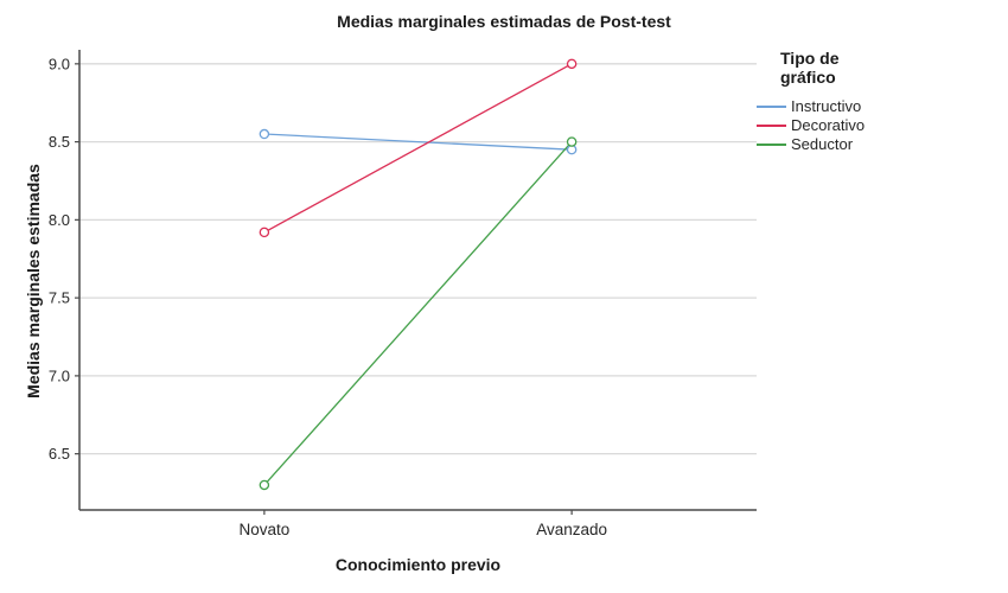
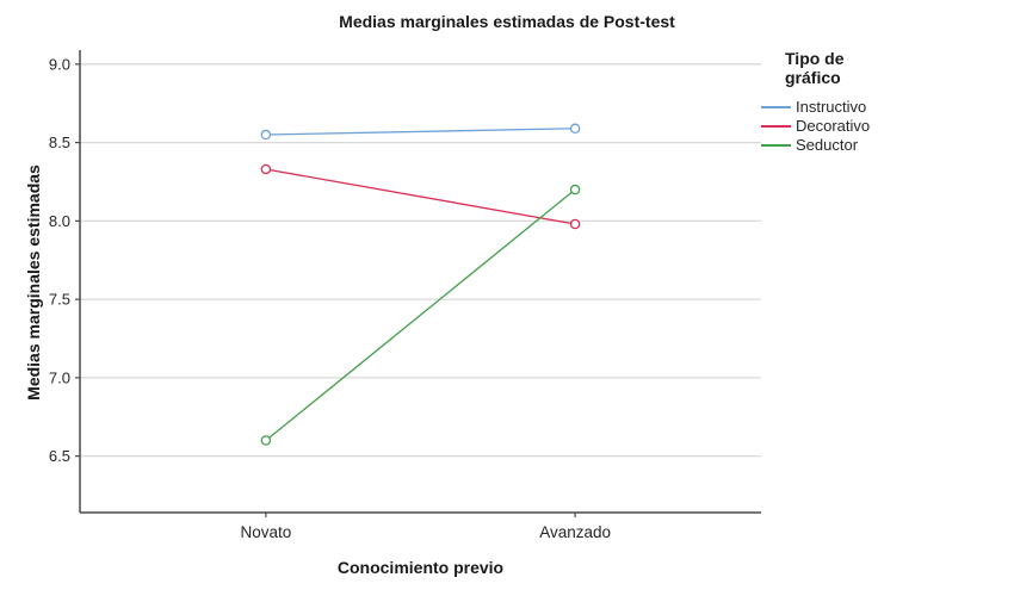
Decorativo/Novato: 7.92 -> 8.33
Seductor/Novato: 6.3 -> 6.6
Instructivo/Avanzado: 8.45 -> 8.59
Decorativo/Avanzado: 9.00 -> 7.98
Seductor/Avanzado: 8.5 -> 8.2
